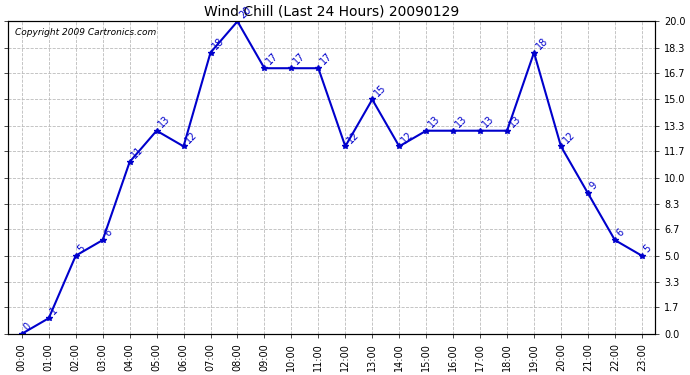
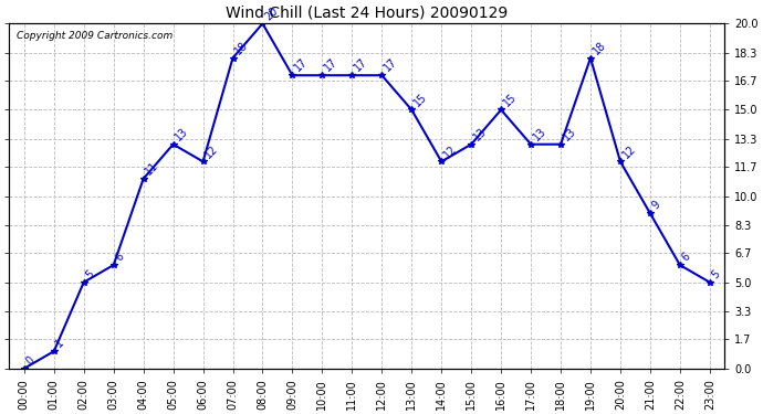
12:00: 12 -> 17
16:00: 13 -> 15
